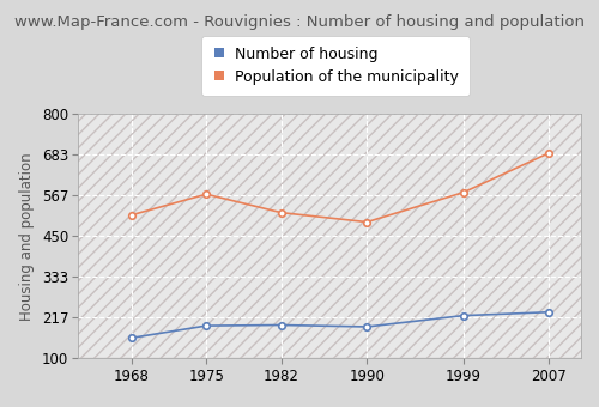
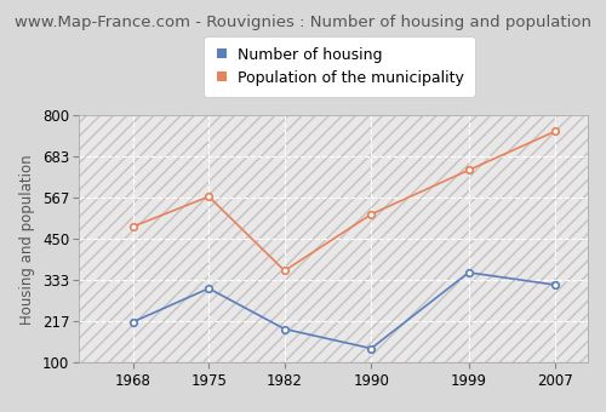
Number of housing/1968: 158 -> 215
Population of the municipality/1968: 510 -> 485
Number of housing/1975: 193 -> 310
Population of the municipality/1982: 517 -> 360
Number of housing/1990: 190 -> 140
Population of the municipality/1990: 490 -> 520
Number of housing/1999: 222 -> 355
Population of the municipality/1999: 575 -> 645
Number of housing/2007: 232 -> 320
Population of the municipality/2007: 688 -> 755
